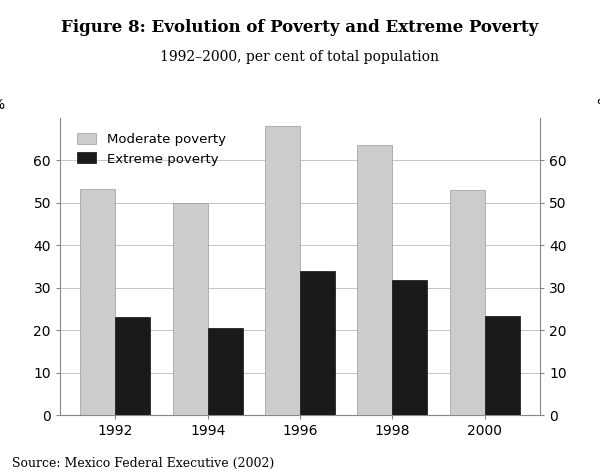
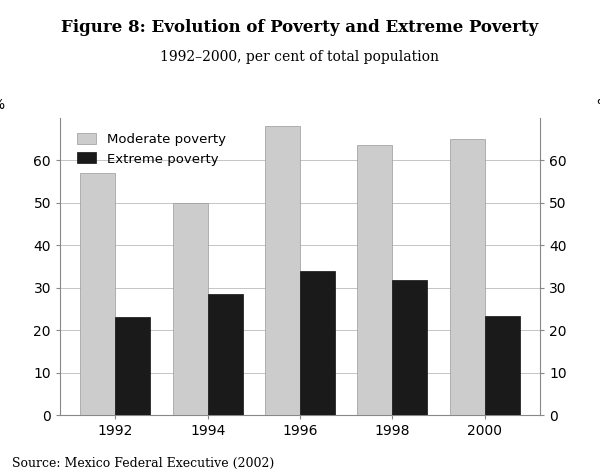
Moderate poverty/1992: 53.3 -> 57.0
Extreme poverty/1994: 20.5 -> 28.5
Moderate poverty/2000: 53.1 -> 65.0
